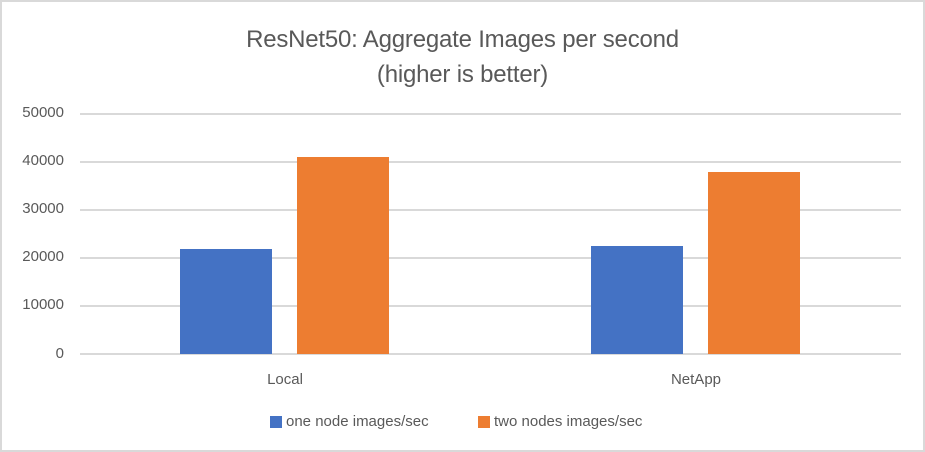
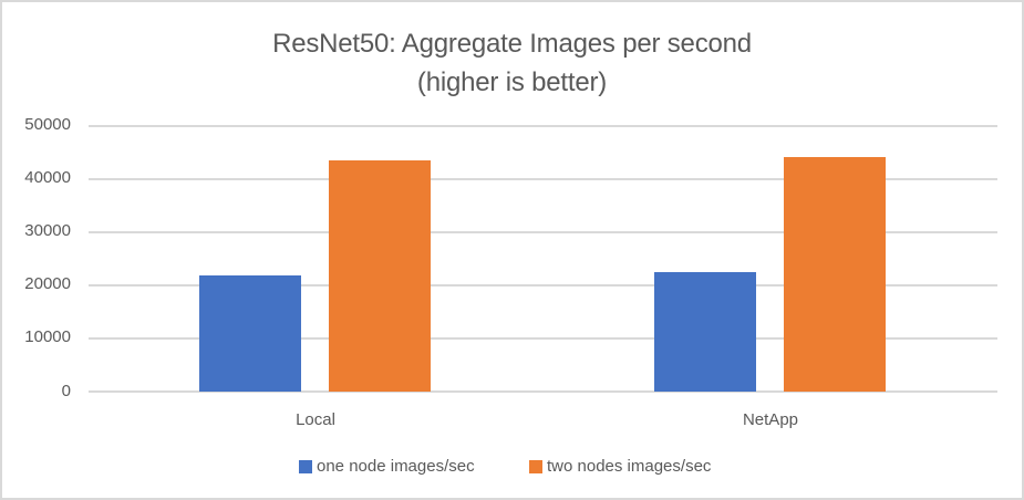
two nodes images/sec/Local: 41000 -> 44000
two nodes images/sec/NetApp: 38000 -> 44000
